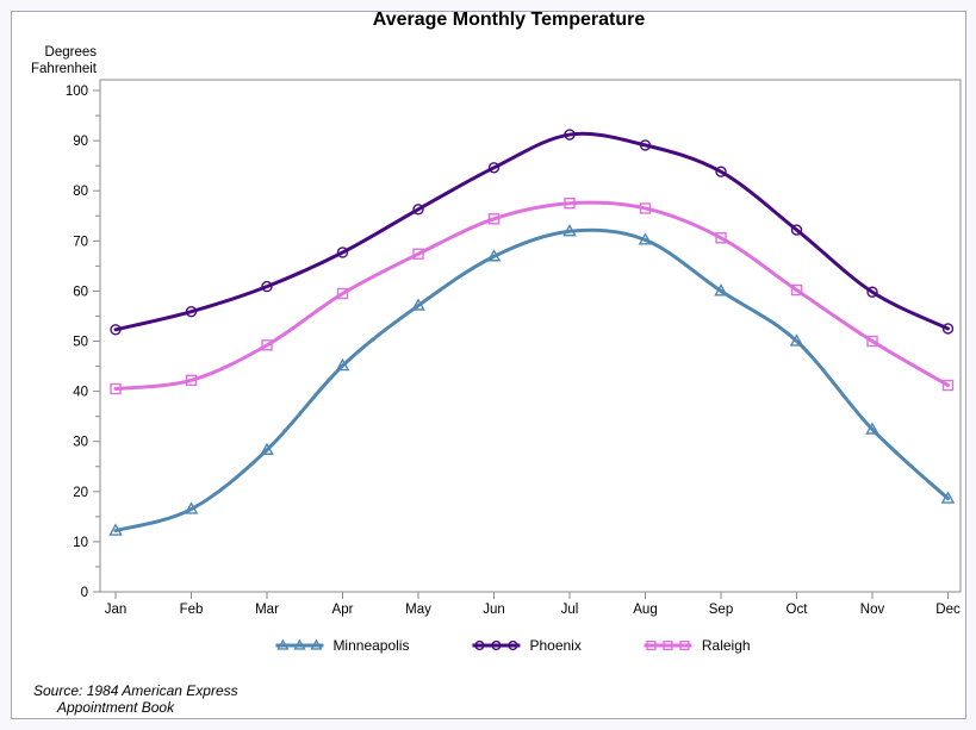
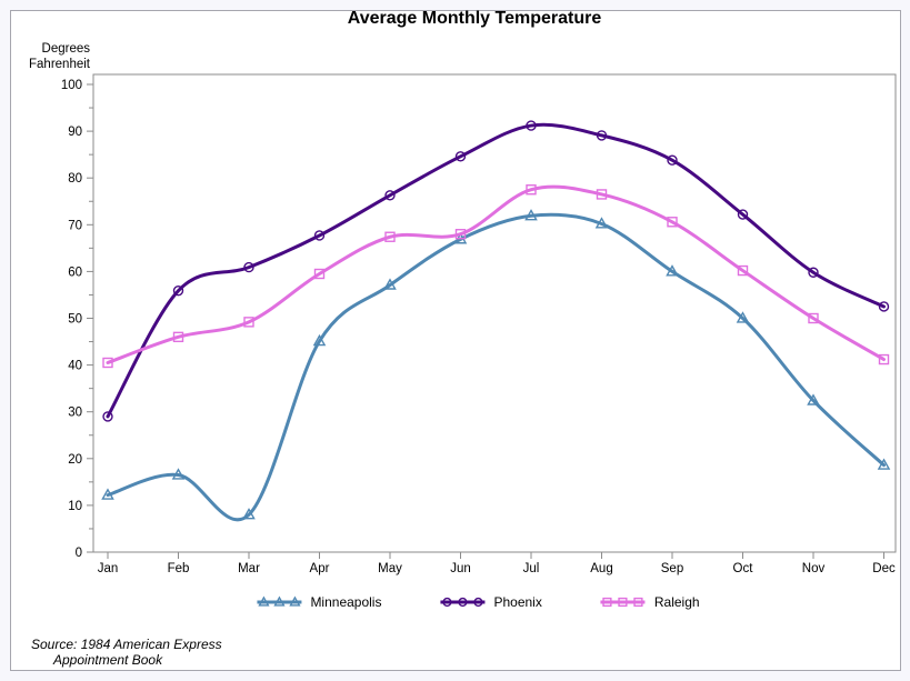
Phoenix/Jan: 52 -> 29
Raleigh/Feb: 42 -> 46
Minneapolis/Mar: 28 -> 8
Raleigh/Jun: 74 -> 68
